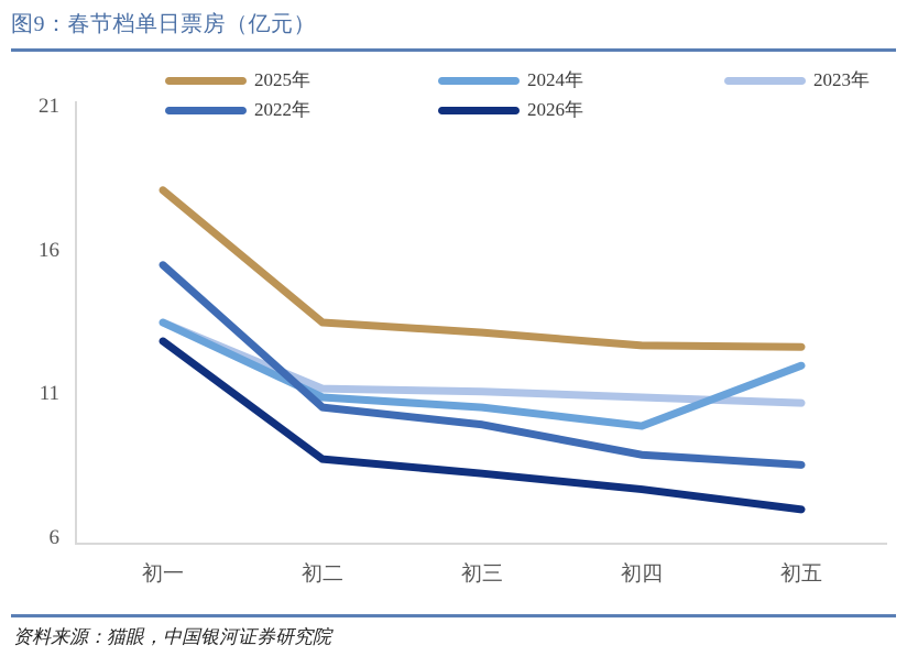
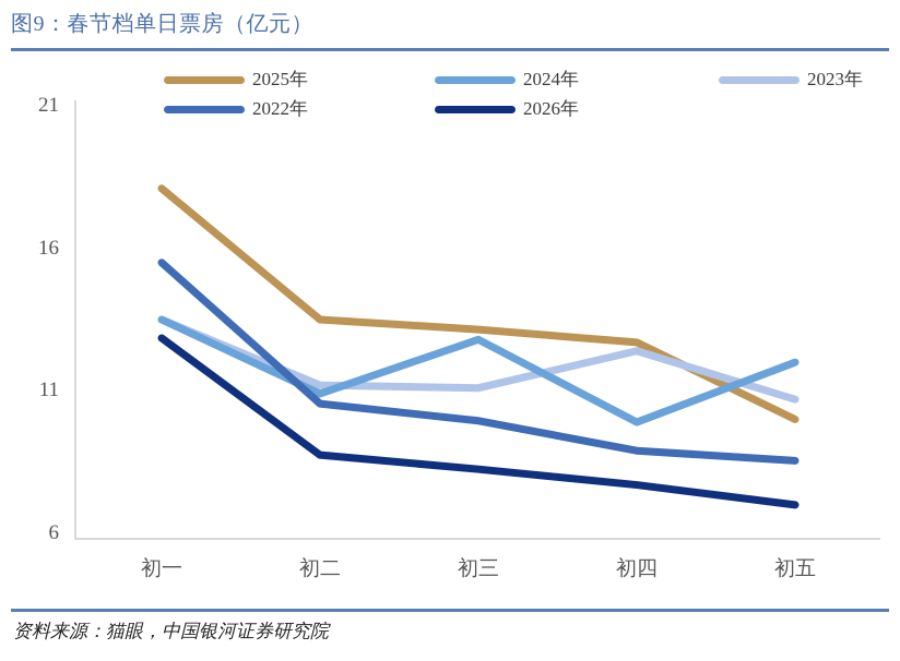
2024年/初三: 10.6 -> 12.8
2023年/初四: 10.9 -> 12.4
2025年/初五: 12.7 -> 10.0
